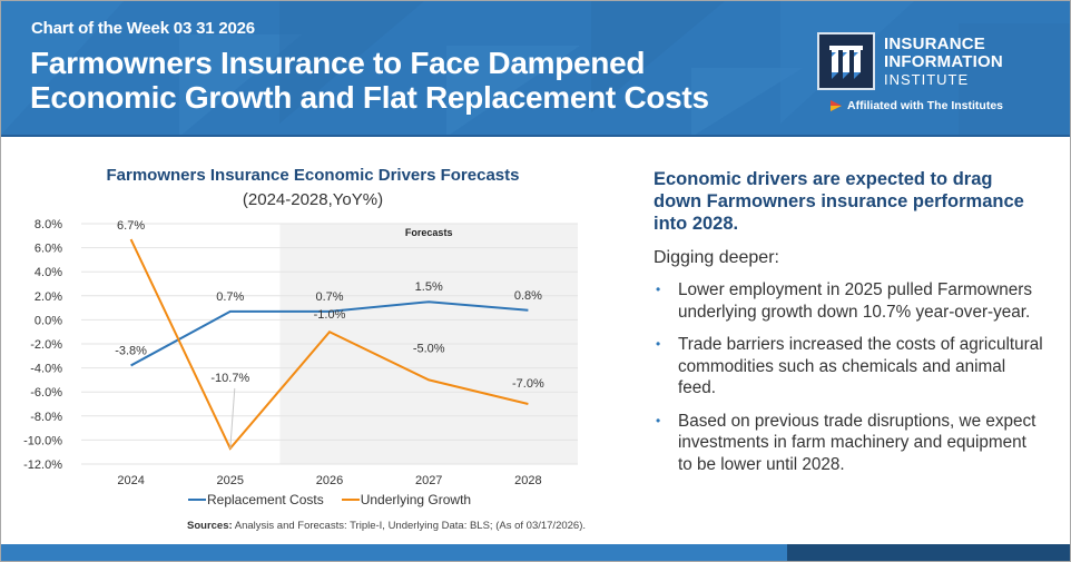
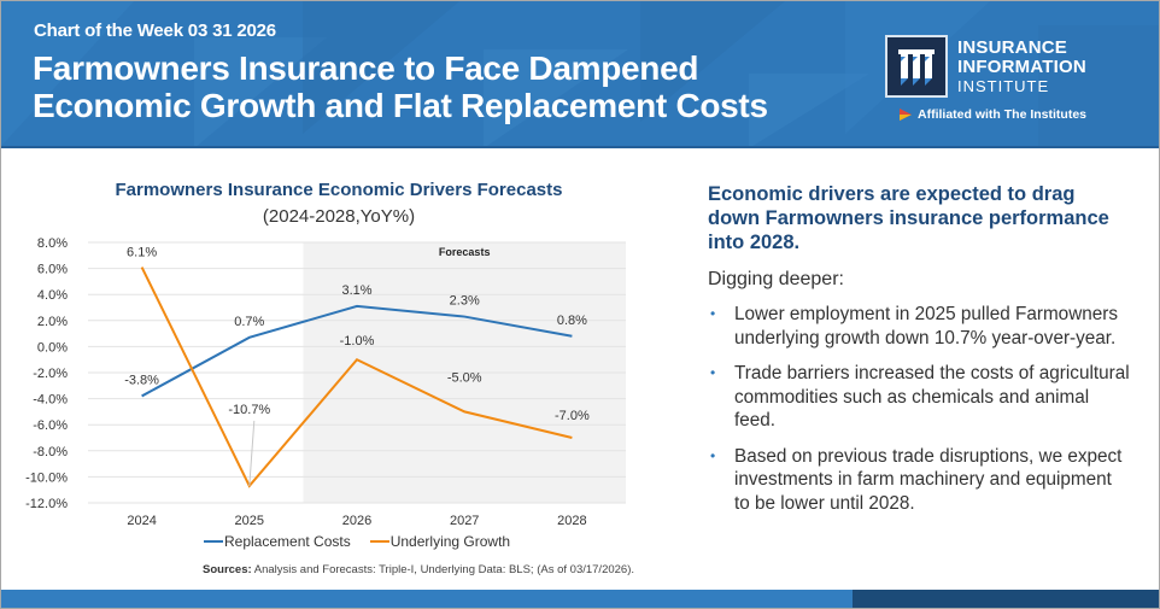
Underlying Growth/2024: 6.7% -> 6.1%
Replacement Costs/2026: 0.7% -> 3.1%
Replacement Costs/2027: 1.5% -> 2.3%
